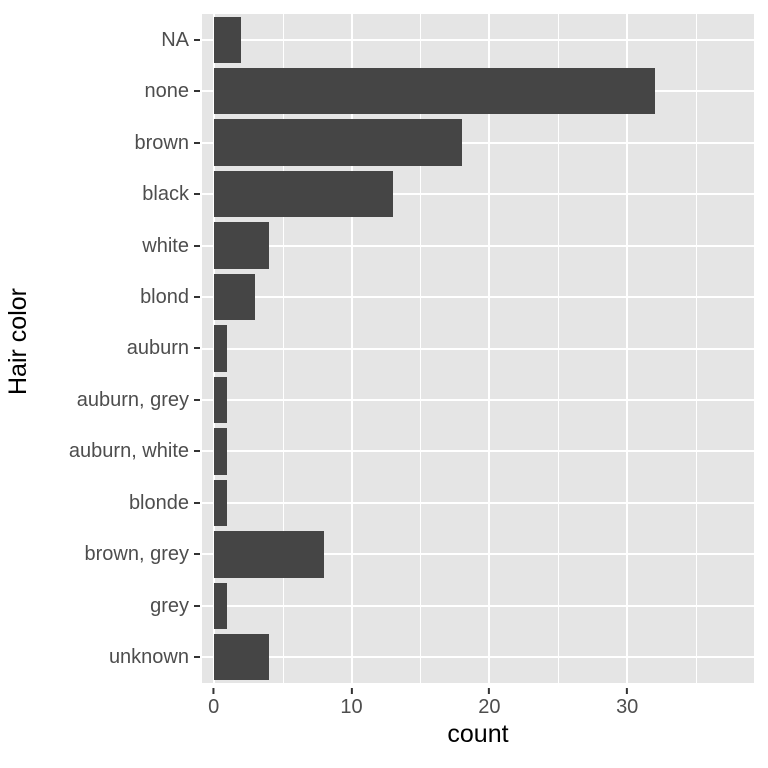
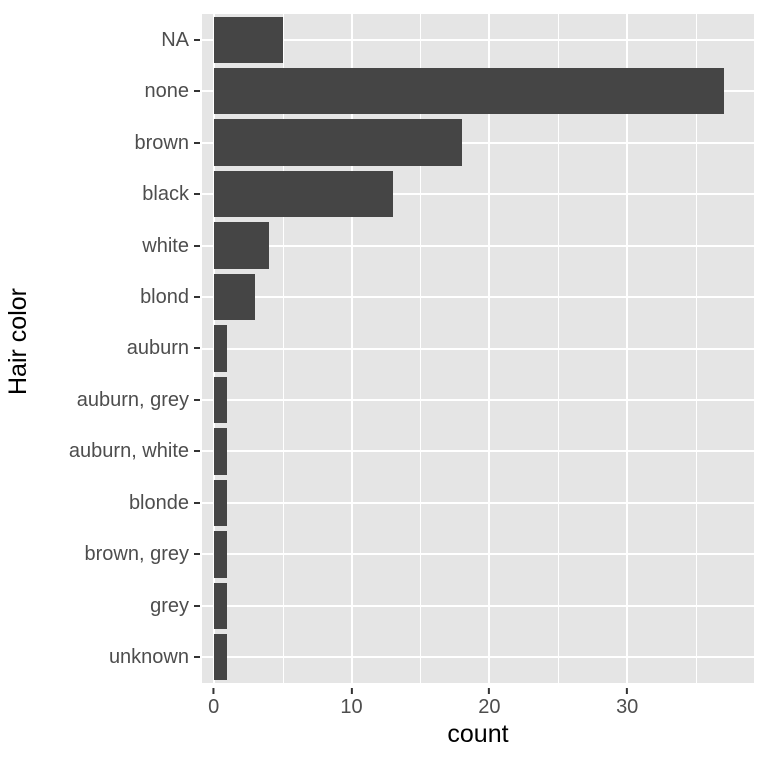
NA: 2 -> 5
none: 32 -> 37
brown, grey: 8 -> 1
unknown: 4 -> 1
